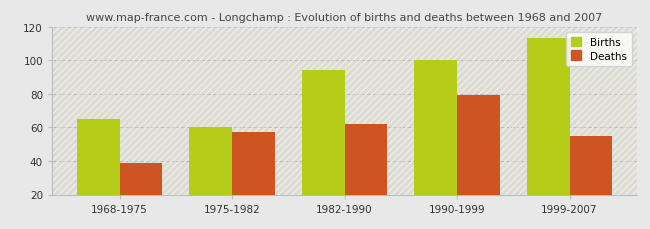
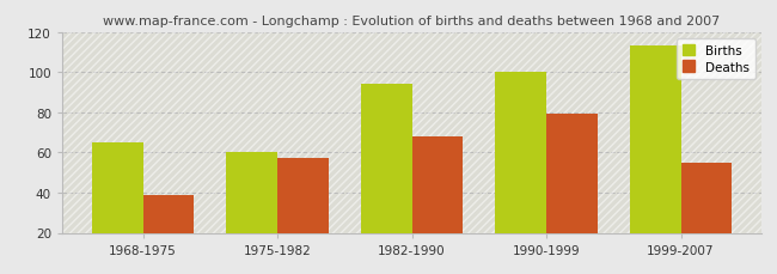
Deaths/1982-1990: 62 -> 68
